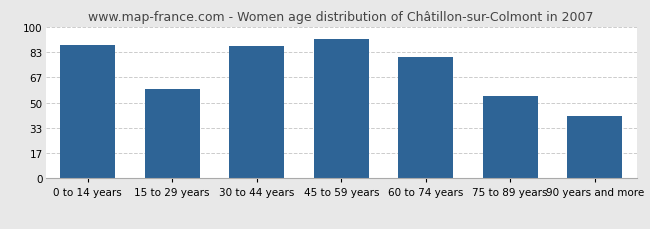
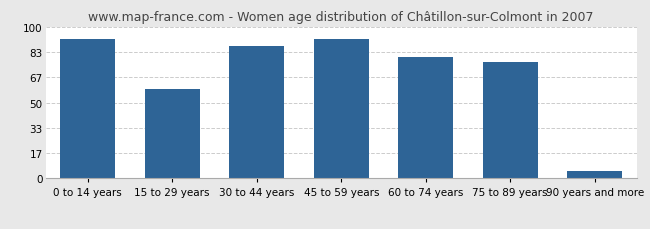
0 to 14 years: 88 -> 92
75 to 89 years: 54 -> 77
90 years and more: 41 -> 5
